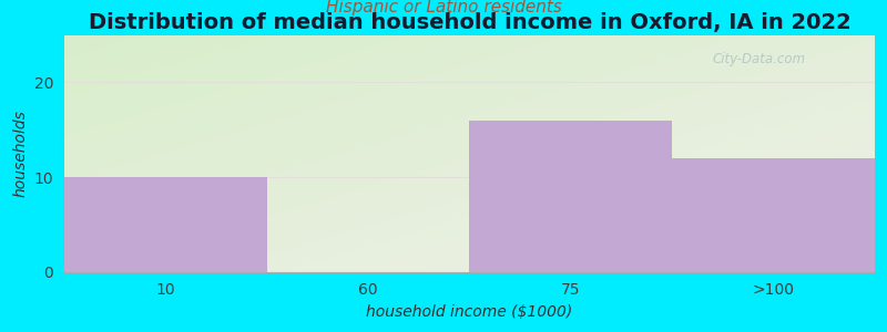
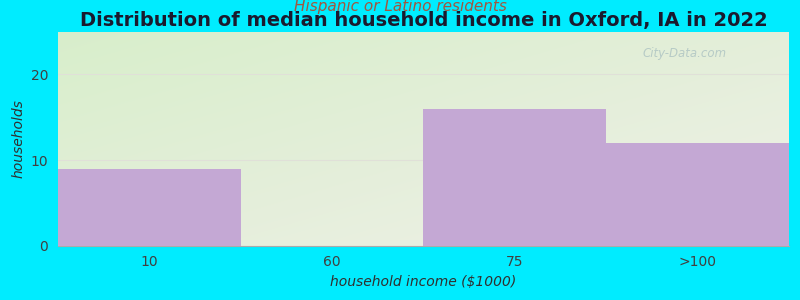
10: 10 -> 9
